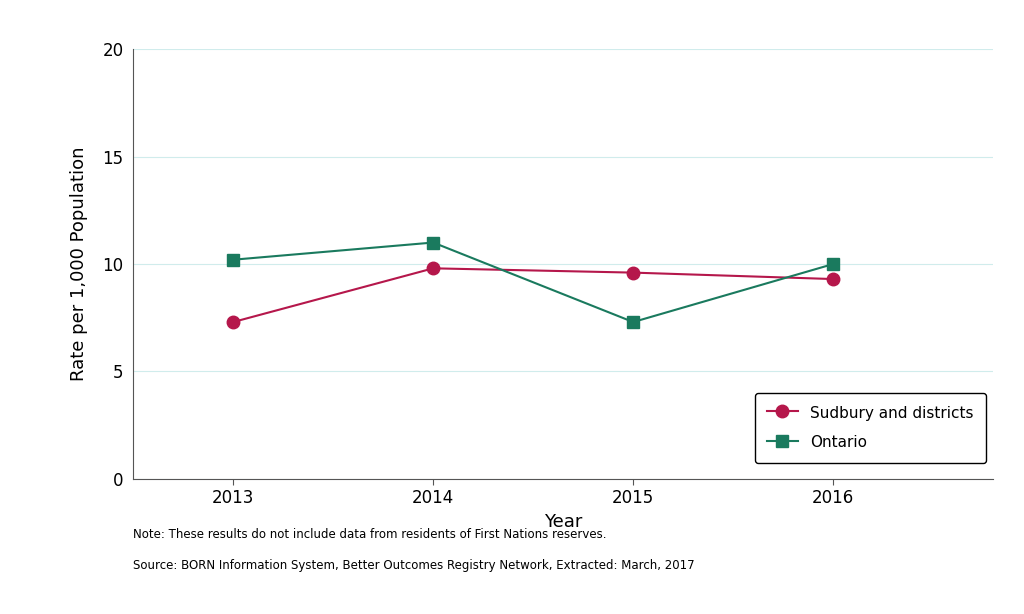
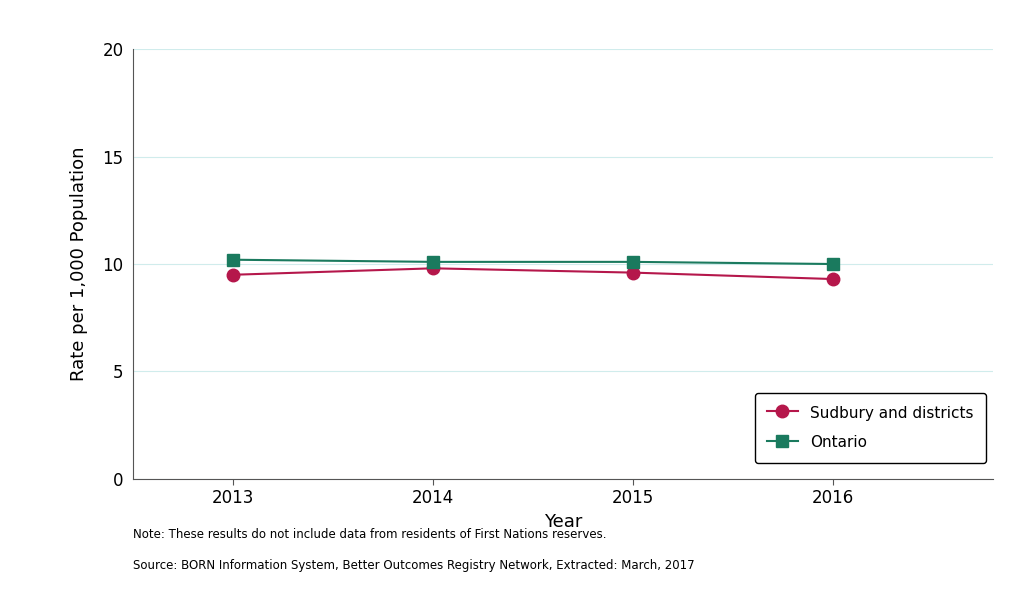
Sudbury and districts/2013: 7.3 -> 9.5
Ontario/2014: 11.0 -> 10.1
Ontario/2015: 7.3 -> 10.1
